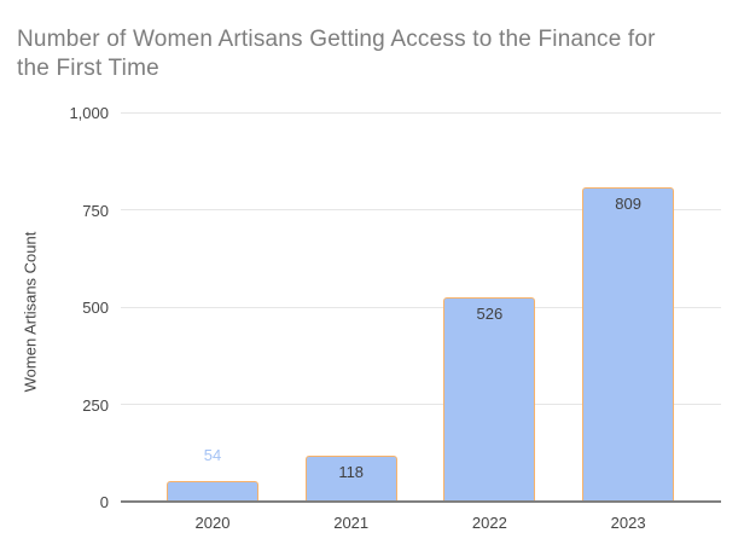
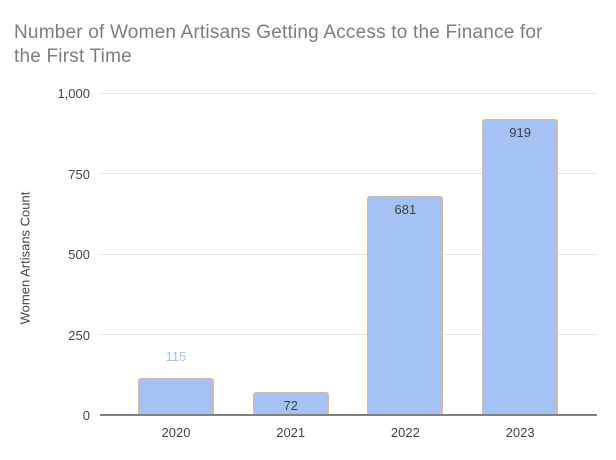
2020: 54 -> 115
2021: 118 -> 72
2022: 526 -> 681
2023: 809 -> 919
